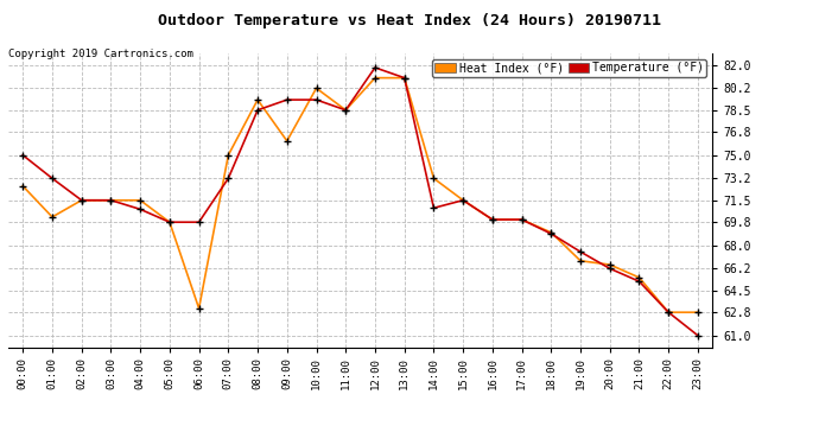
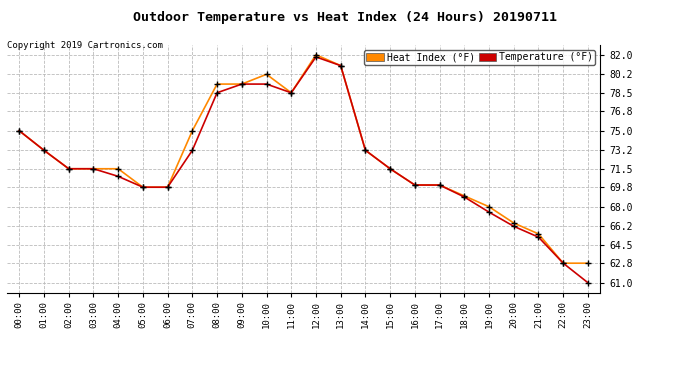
Heat Index (°F)/00:00: 72.6 -> 75.0
Heat Index (°F)/01:00: 70.2 -> 73.2
Heat Index (°F)/06:00: 63.1 -> 69.8
Heat Index (°F)/09:00: 76.1 -> 79.3
Heat Index (°F)/12:00: 81.0 -> 82.0
Temperature (°F)/14:00: 70.9 -> 73.2
Heat Index (°F)/19:00: 66.8 -> 68.0
